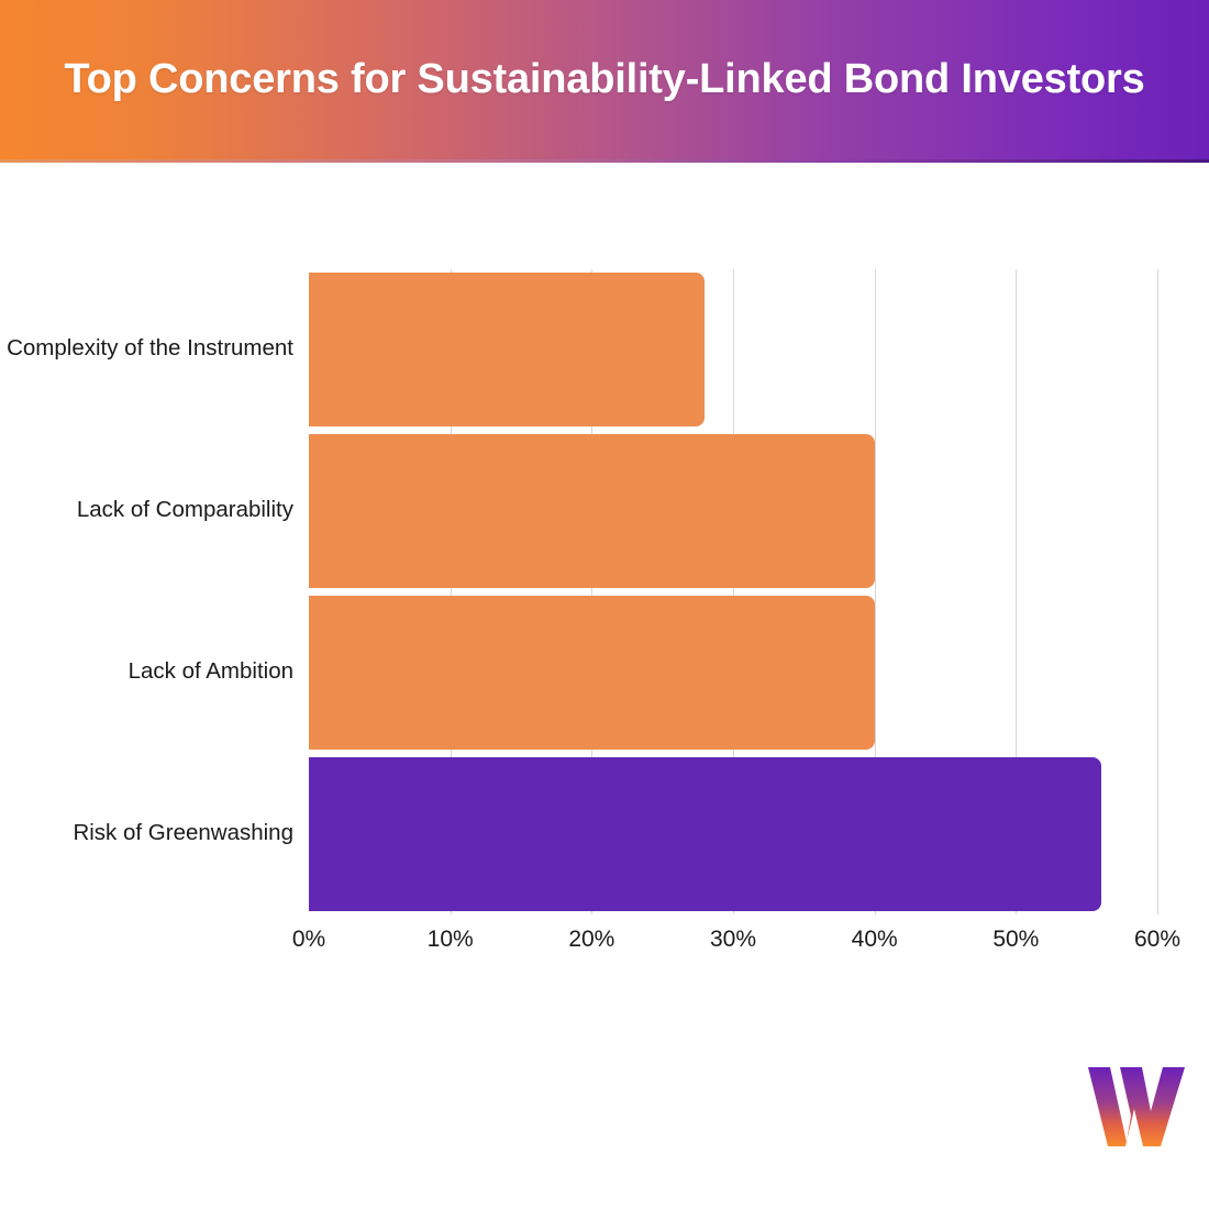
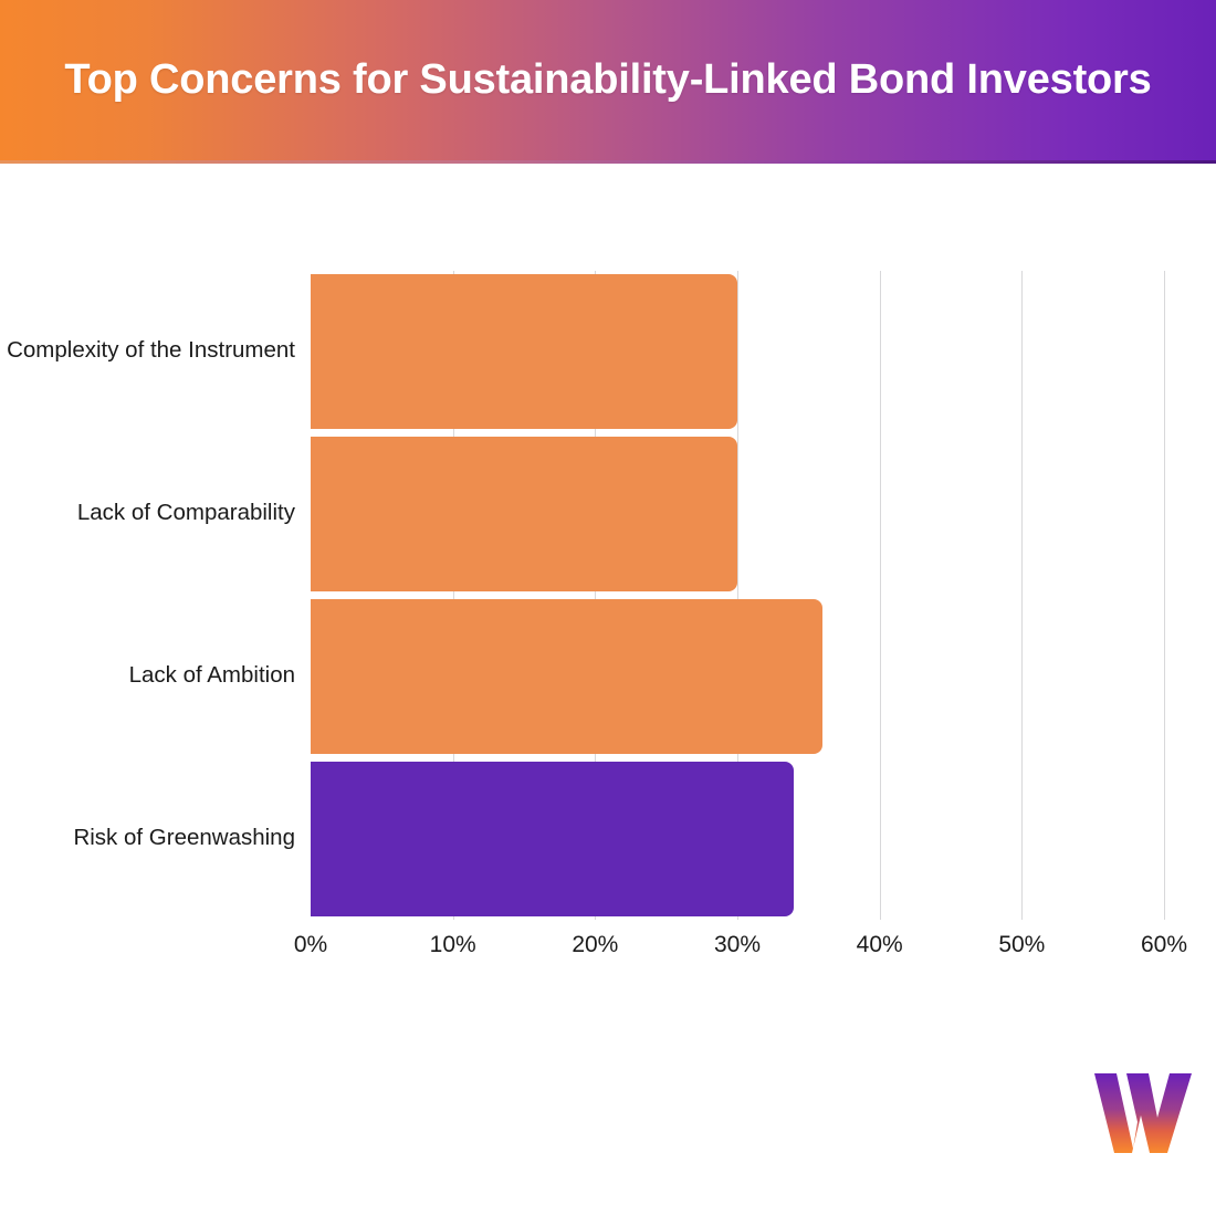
Complexity of the Instrument: 28% -> 30%
Lack of Comparability: 40% -> 30%
Lack of Ambition: 40% -> 36%
Risk of Greenwashing: 56% -> 34%
